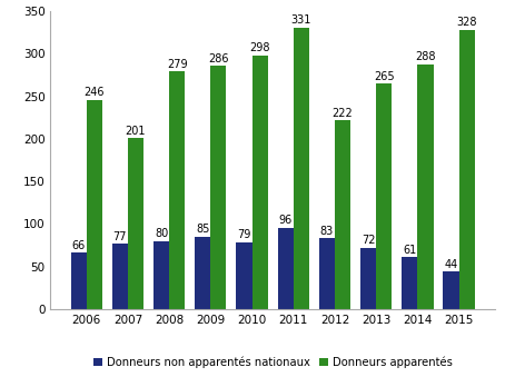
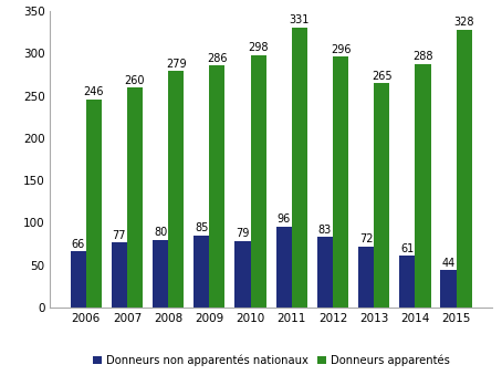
Donneurs apparentés/2007: 201 -> 260
Donneurs apparentés/2012: 222 -> 296
